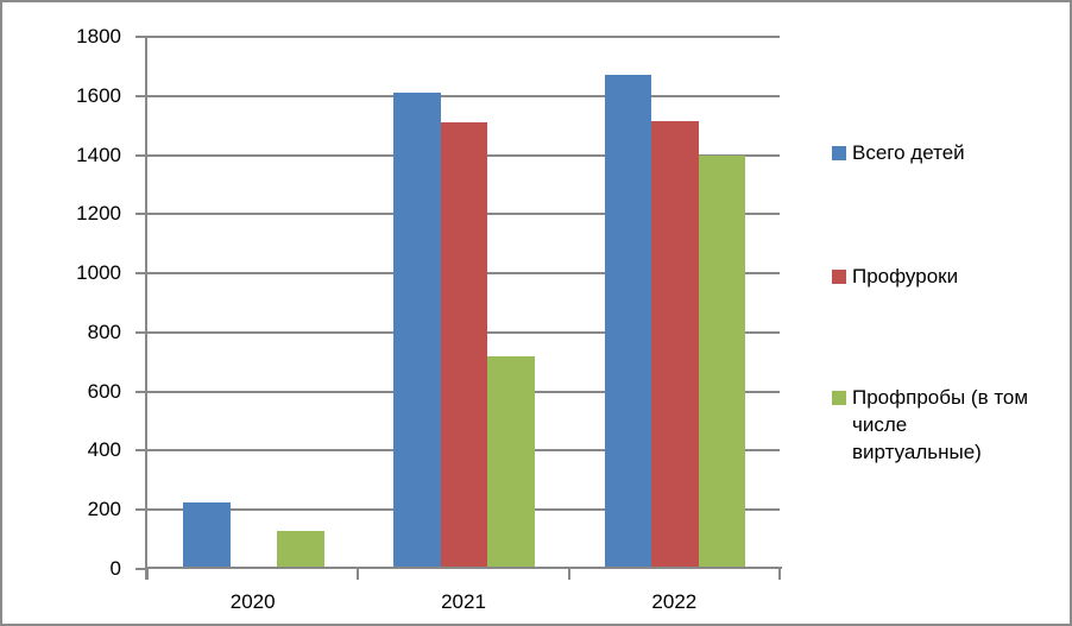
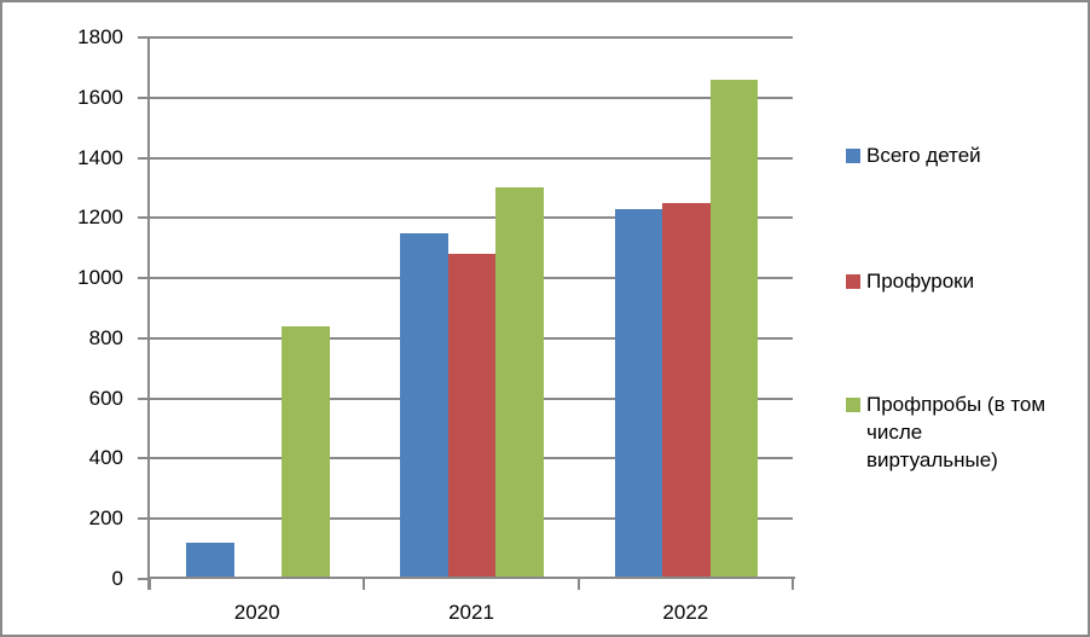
Всего детей/2020: 220 -> 120
Профпробы (в том числе виртуальные)/2020: 130 -> 840
Всего детей/2021: 1610 -> 1150
Профуроки/2021: 1510 -> 1080
Профпробы (в том числе виртуальные)/2021: 720 -> 1300
Всего детей/2022: 1670 -> 1230
Профуроки/2022: 1520 -> 1250
Профпробы (в том числе виртуальные)/2022: 1400 -> 1660
